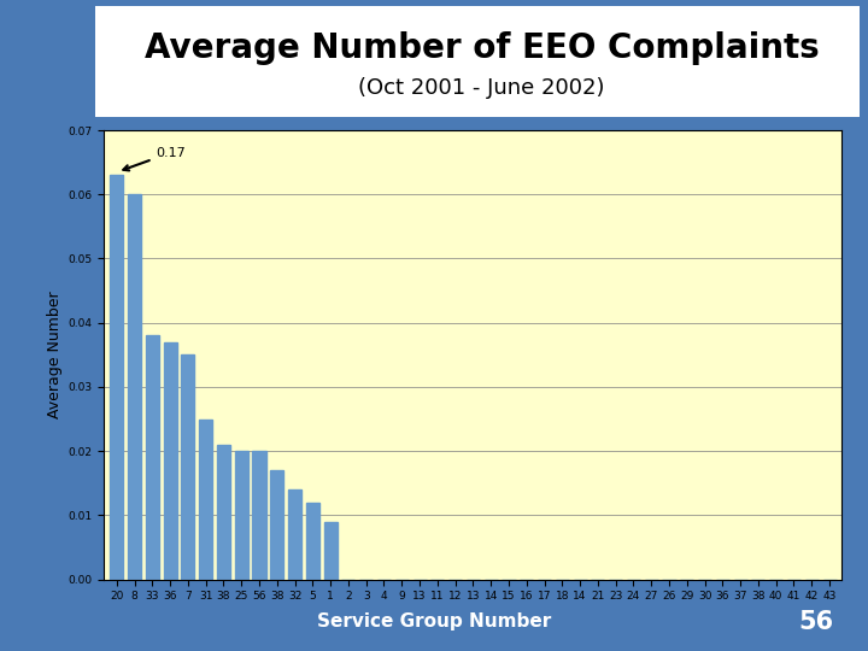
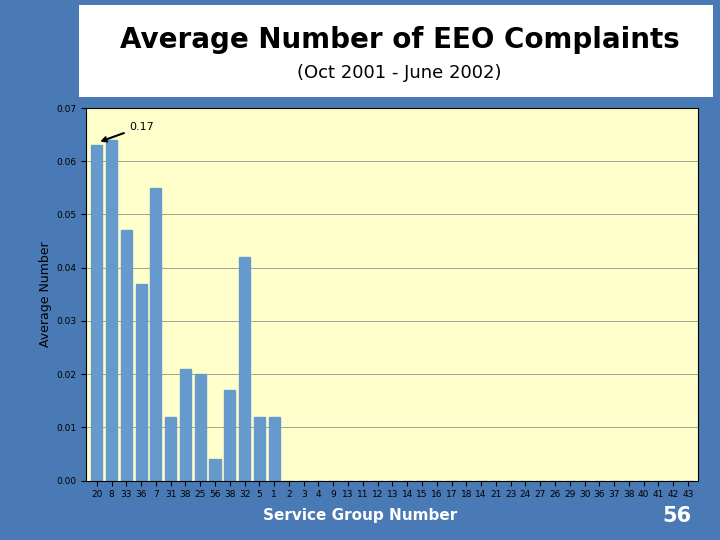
8: 0.060 -> 0.064
33: 0.038 -> 0.047
7: 0.035 -> 0.055
31: 0.025 -> 0.012
56: 0.020 -> 0.004
32: 0.014 -> 0.042
1: 0.009 -> 0.012
